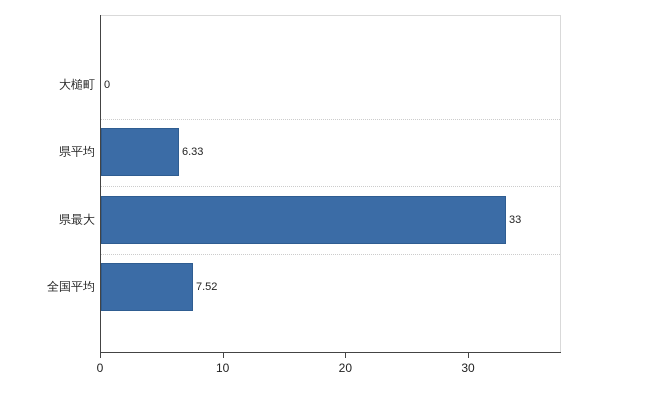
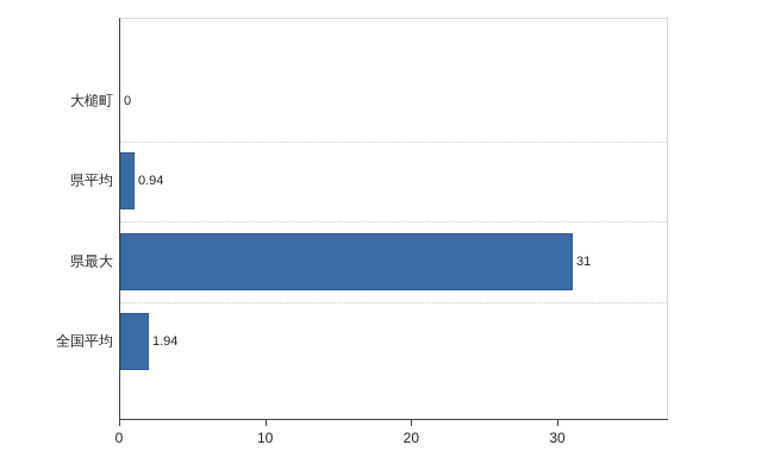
県平均: 6.33 -> 0.94
県最大: 33 -> 31
全国平均: 7.52 -> 1.94
